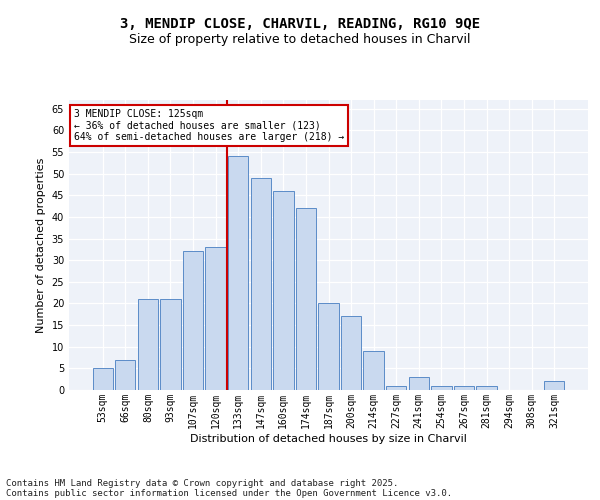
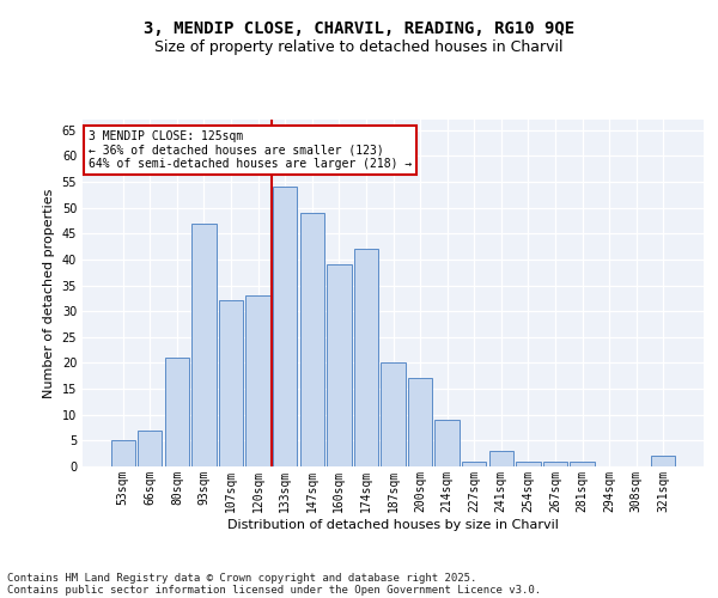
93sqm: 21 -> 47
160sqm: 46 -> 39
